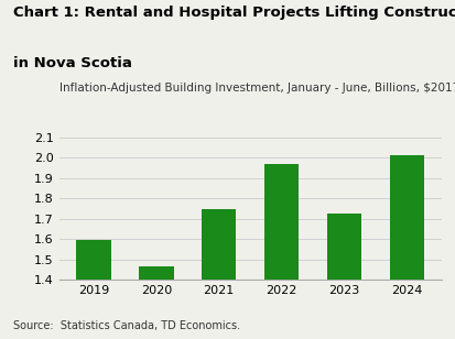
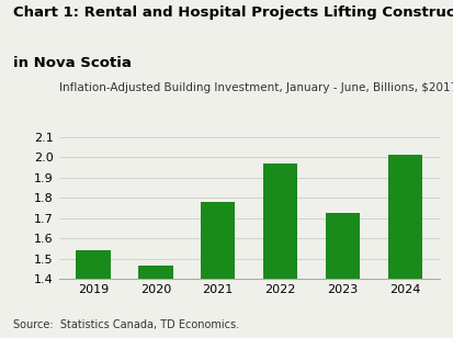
2019: 1.60 -> 1.54
2021: 1.75 -> 1.78
